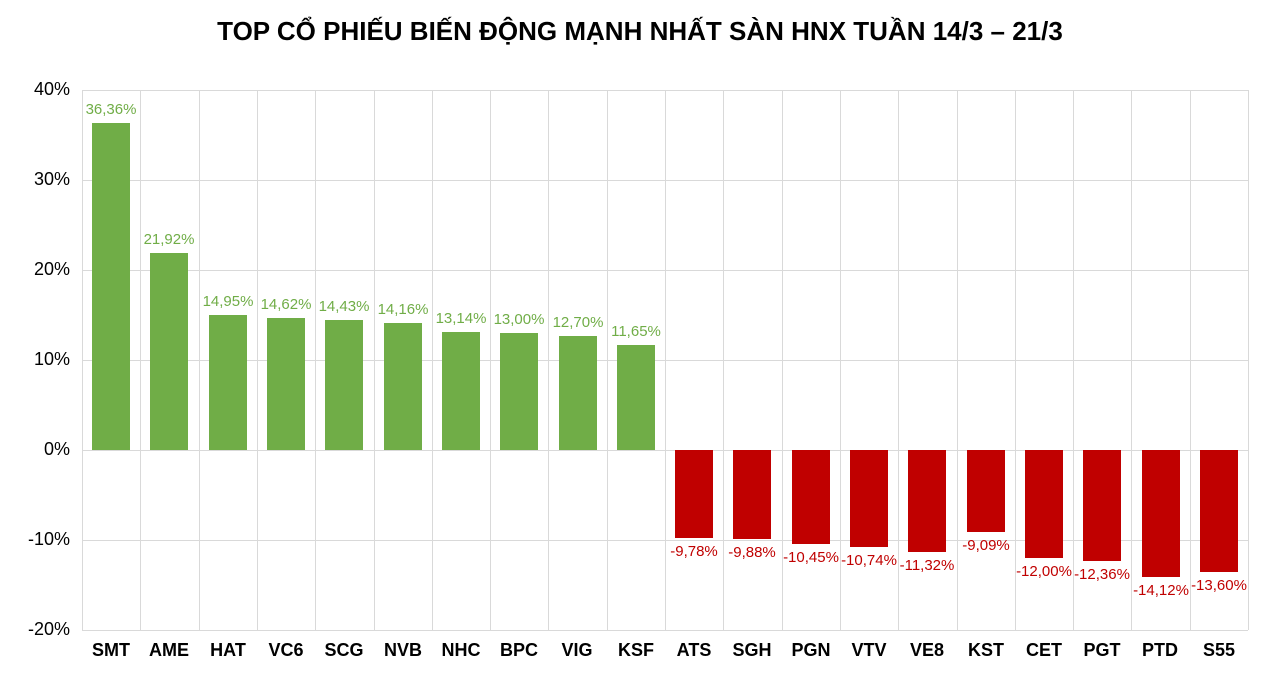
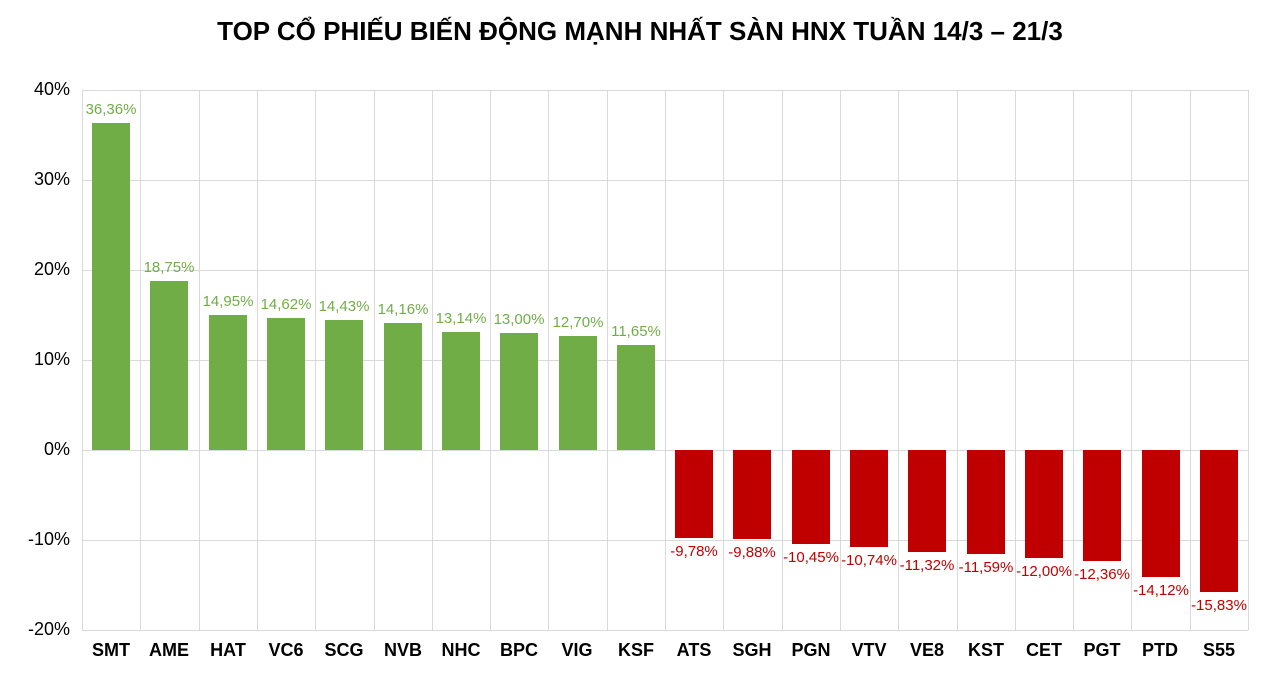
AME: 21,92% -> 18,75%
KST: -9,09% -> -11,59%
S55: -13,60% -> -15,83%
